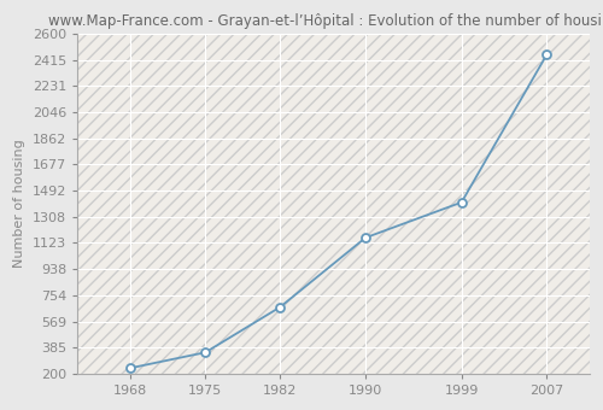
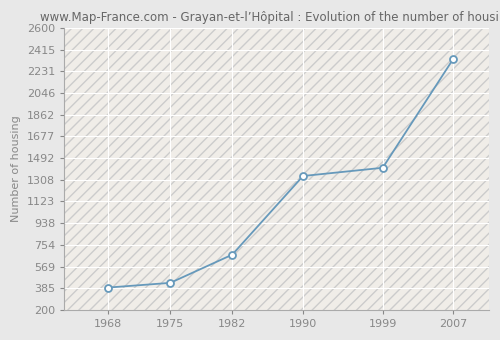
1968: 240 -> 390
1975: 350 -> 430
1990: 1160 -> 1340
2007: 2460 -> 2340
